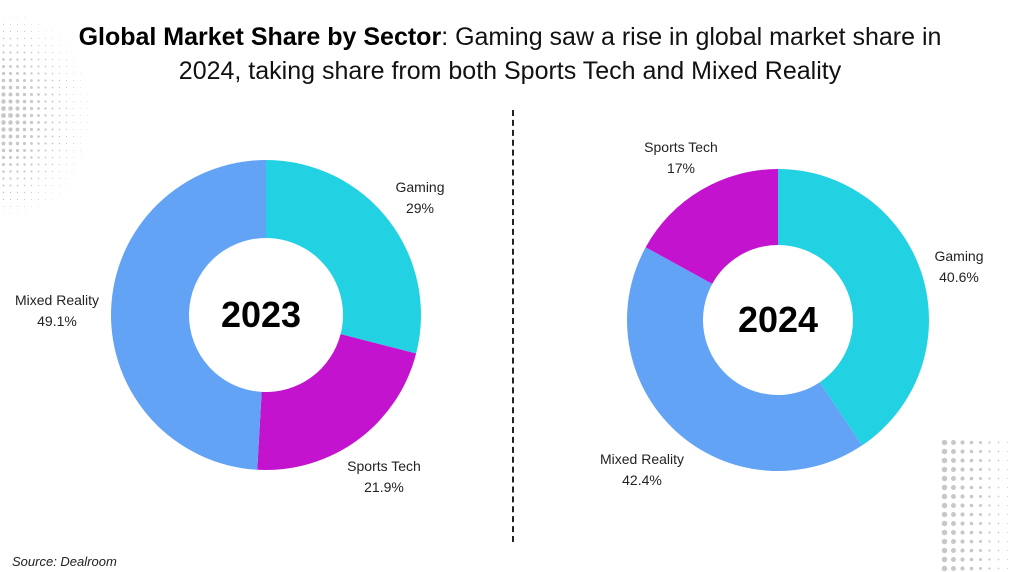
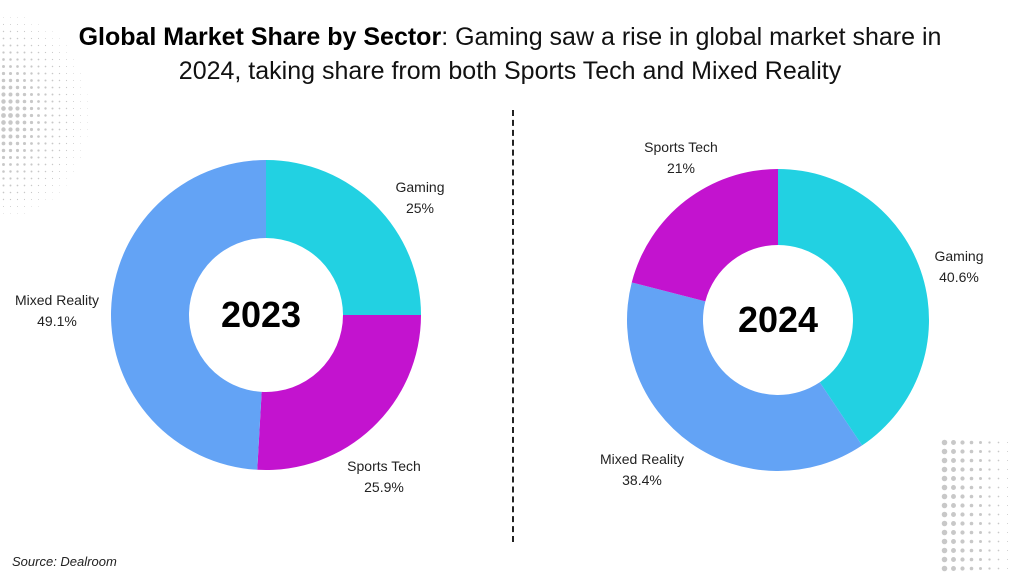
2023/Gaming: 29% -> 25%
2023/Sports Tech: 21.9% -> 25.9%
2024/Mixed Reality: 42.4% -> 38.4%
2024/Sports Tech: 17% -> 21%
